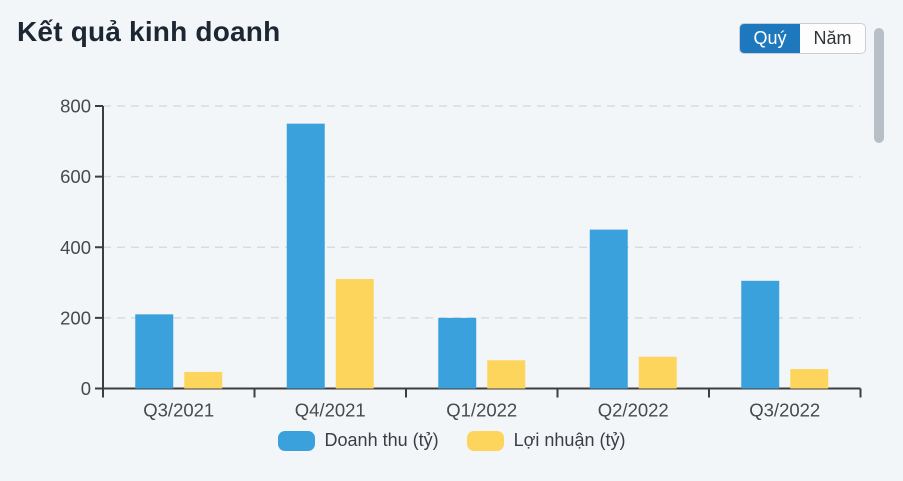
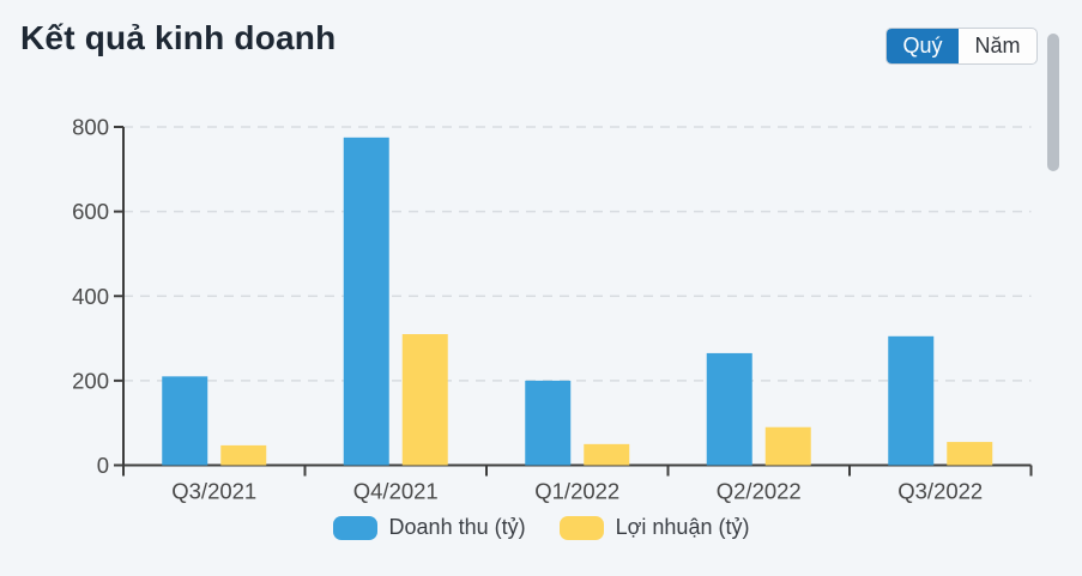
Doanh thu (tỷ)/Q4/2021: 750 -> 780
Lợi nhuận (tỷ)/Q1/2022: 80 -> 50
Doanh thu (tỷ)/Q2/2022: 450 -> 260
